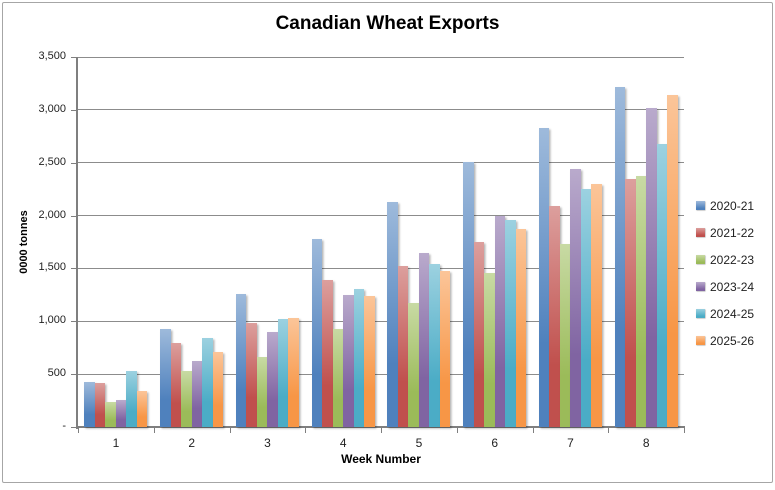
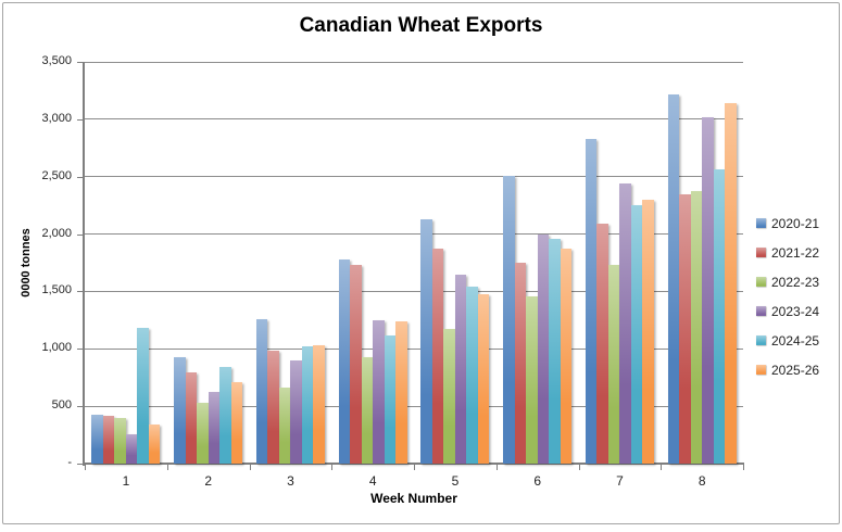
2022-23/1: 240 -> 400
2024-25/1: 530 -> 1180
2021-22/4: 1390 -> 1730
2024-25/4: 1310 -> 1120
2021-22/5: 1520 -> 1870
2024-25/8: 2680 -> 2560
